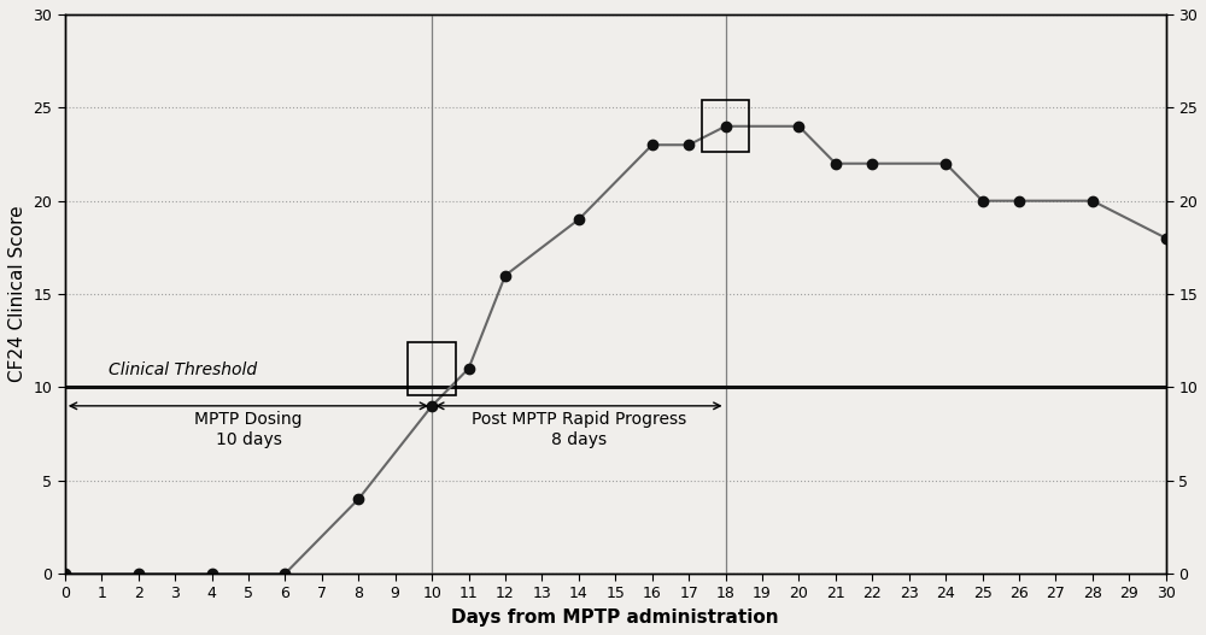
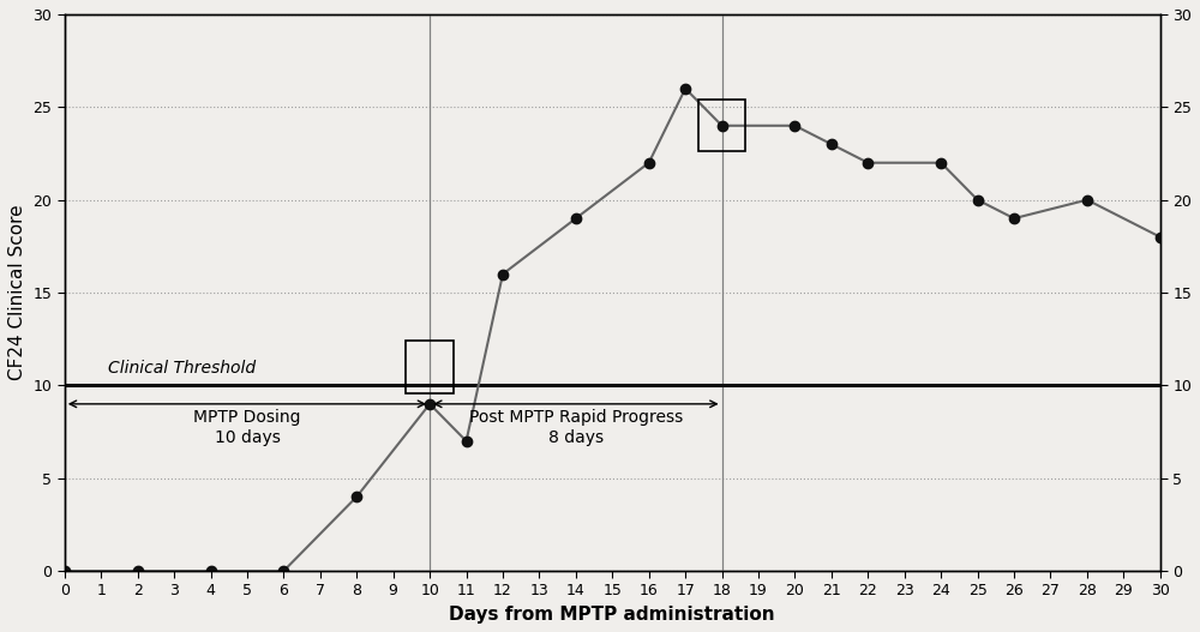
11: 11 -> 7
16: 23 -> 22
17: 23 -> 26
21: 22 -> 23
26: 20 -> 19
